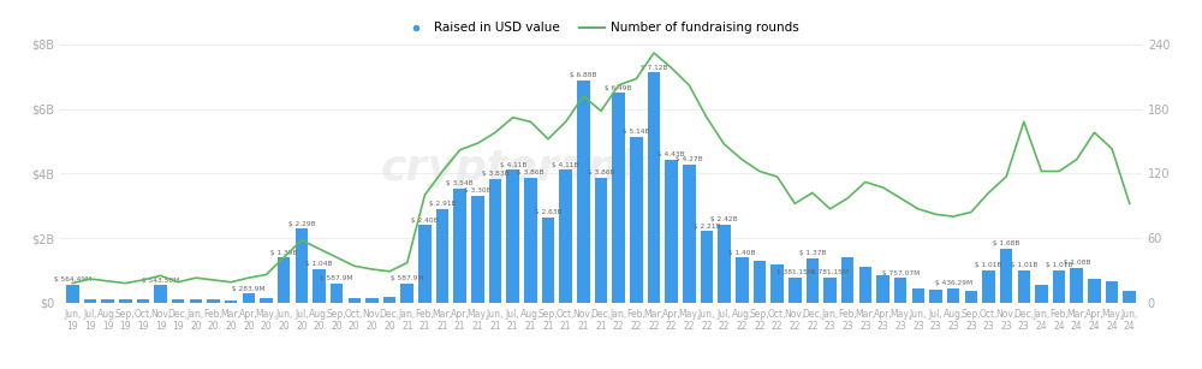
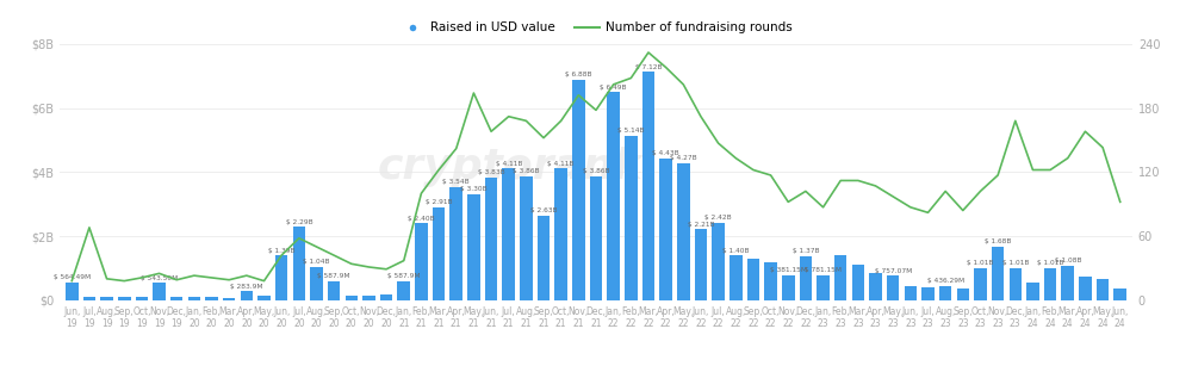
Number of fundraising rounds/Jul, 19: 22 -> 68
Number of fundraising rounds/May, 20: 26 -> 18
Number of fundraising rounds/May, 21: 148 -> 194
Number of fundraising rounds/Feb, 23: 97 -> 112
Number of fundraising rounds/Aug, 23: 80 -> 102
